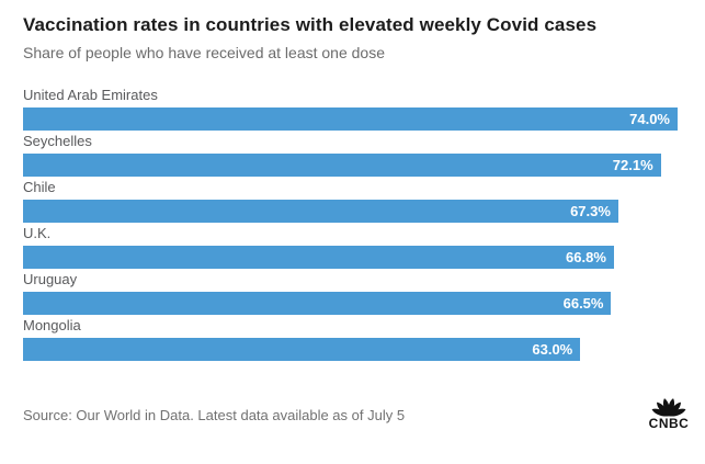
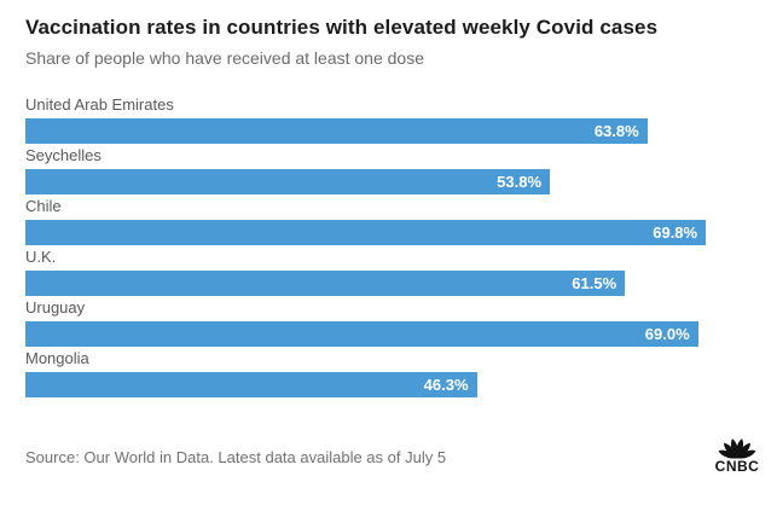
United Arab Emirates: 74.0% -> 63.8%
Seychelles: 72.1% -> 53.8%
Chile: 67.3% -> 69.8%
U.K.: 66.8% -> 61.5%
Uruguay: 66.5% -> 69.0%
Mongolia: 63.0% -> 46.3%
